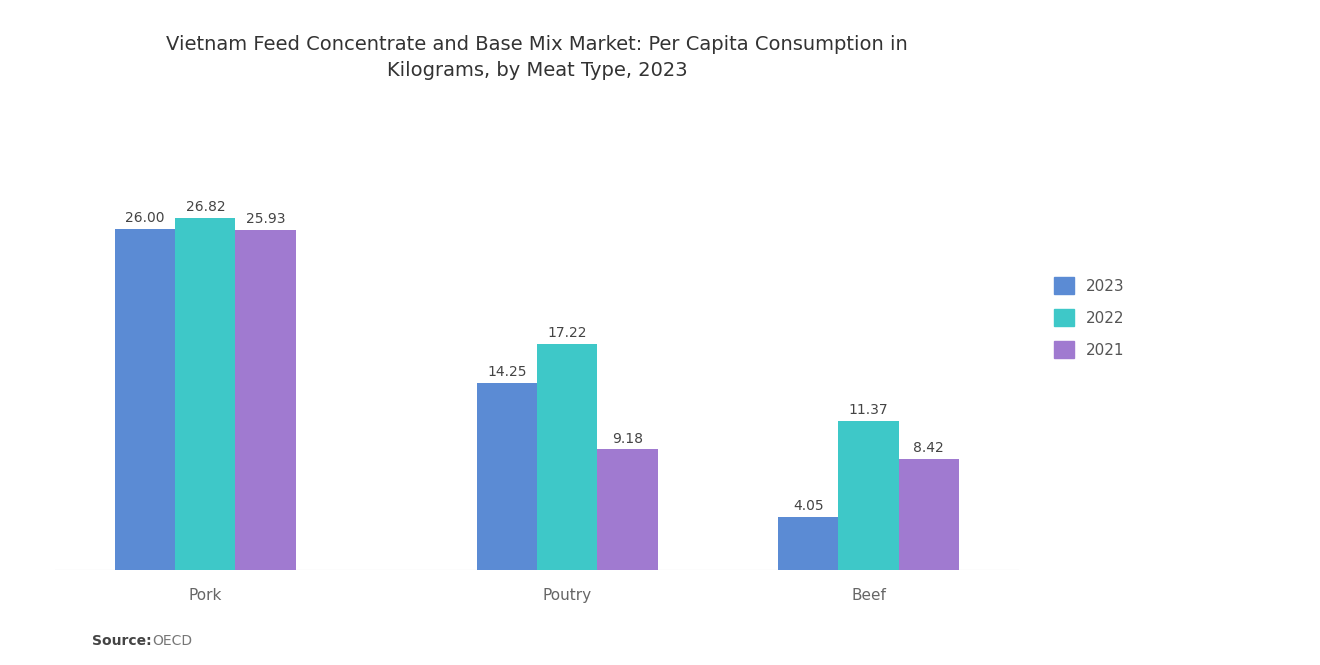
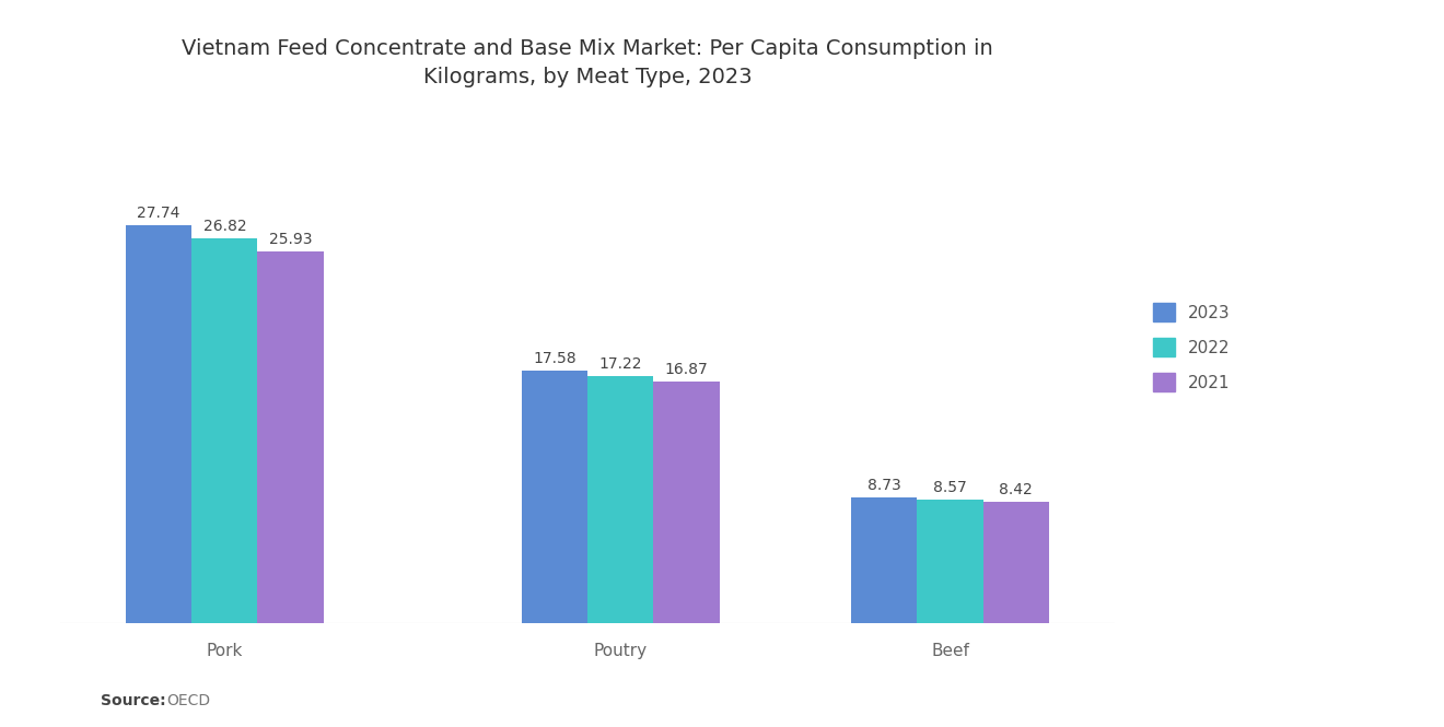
2023/Pork: 26.00 -> 27.74
2023/Poutry: 14.25 -> 17.58
2021/Poutry: 9.18 -> 16.87
2023/Beef: 4.05 -> 8.73
2022/Beef: 11.37 -> 8.57
